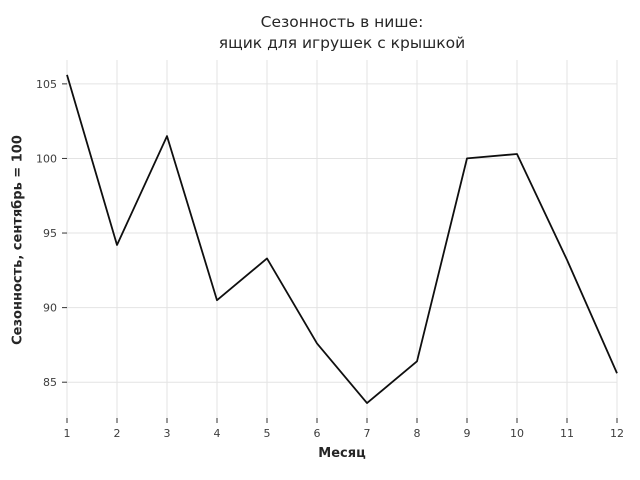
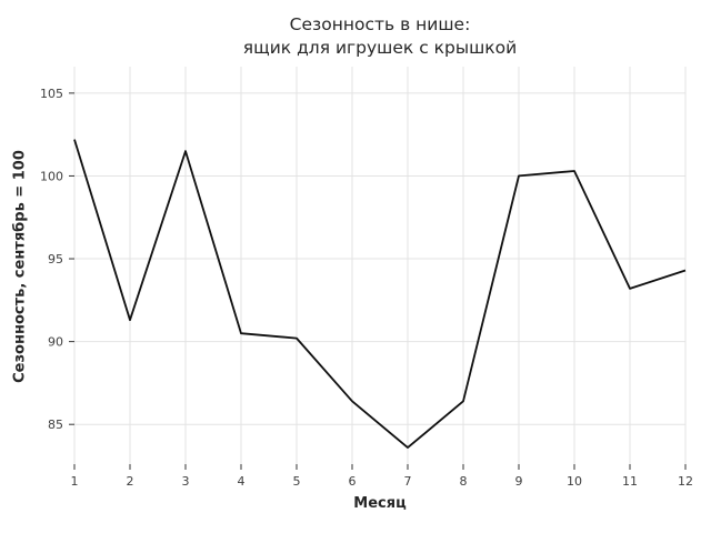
1: 105.6 -> 102.2
2: 94.2 -> 91.3
5: 93.3 -> 90.2
6: 87.6 -> 86.4
12: 85.6 -> 94.3
